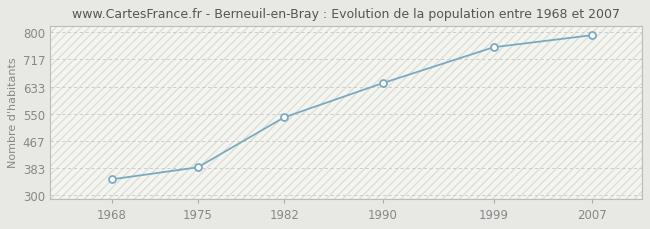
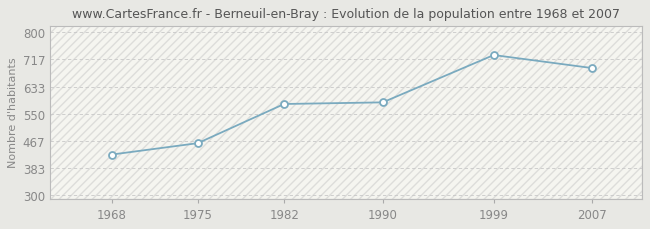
1968: 349 -> 425
1975: 386 -> 460
1982: 539 -> 580
1990: 644 -> 585
1999: 754 -> 730
2007: 791 -> 690
